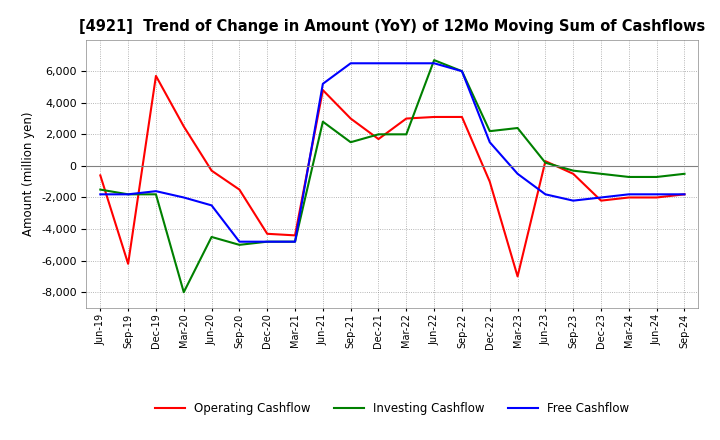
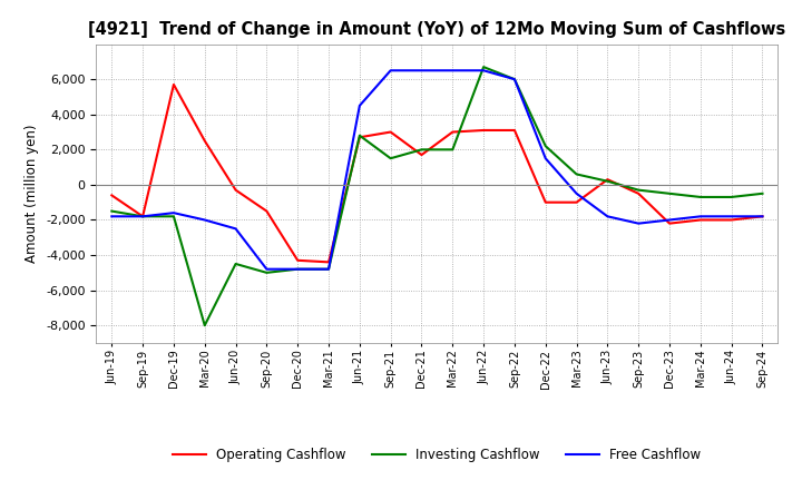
Operating Cashflow/Sep-19: -6,200 -> -1,800
Operating Cashflow/Jun-21: 4,800 -> 2,700
Free Cashflow/Jun-21: 5,200 -> 4,500
Operating Cashflow/Mar-23: -7,000 -> -1,000
Investing Cashflow/Mar-23: 2,400 -> 600
